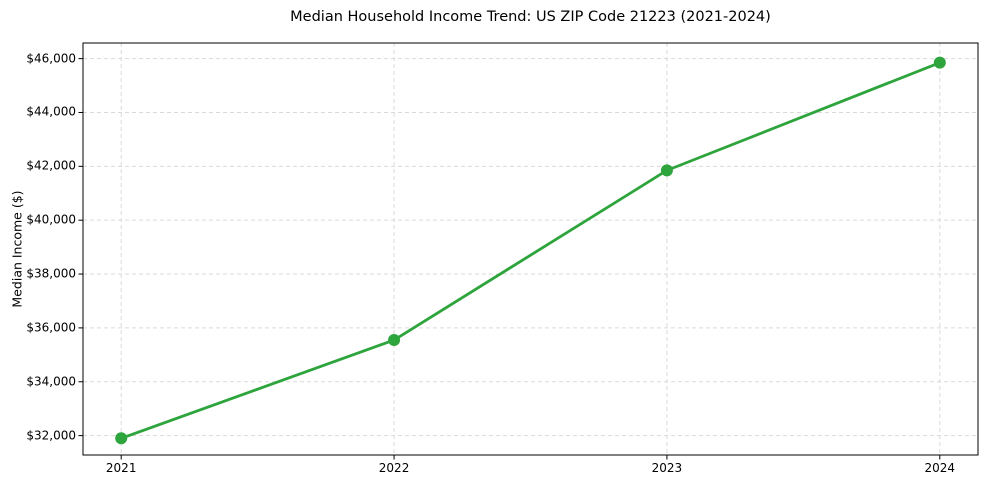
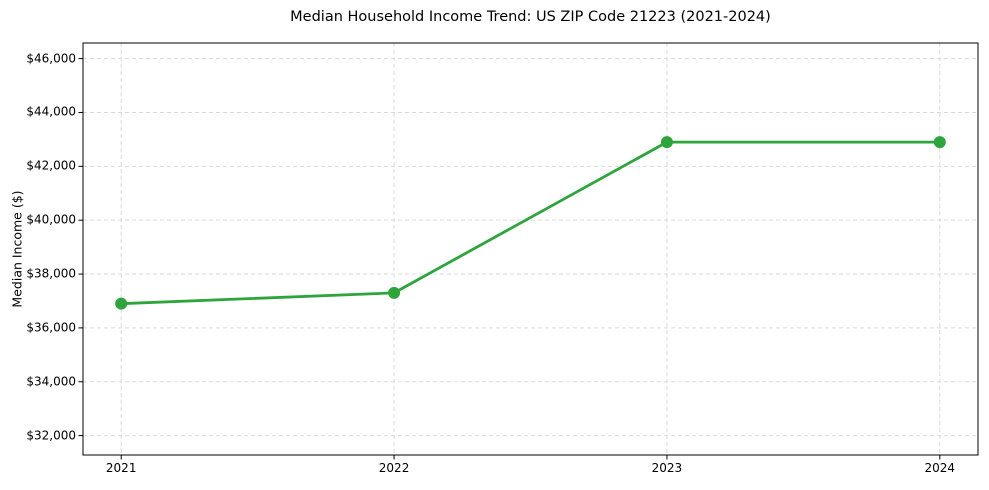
2021: $31900 -> $36900
2022: $35600 -> $37300
2023: $41800 -> $42900
2024: $45800 -> $42900
